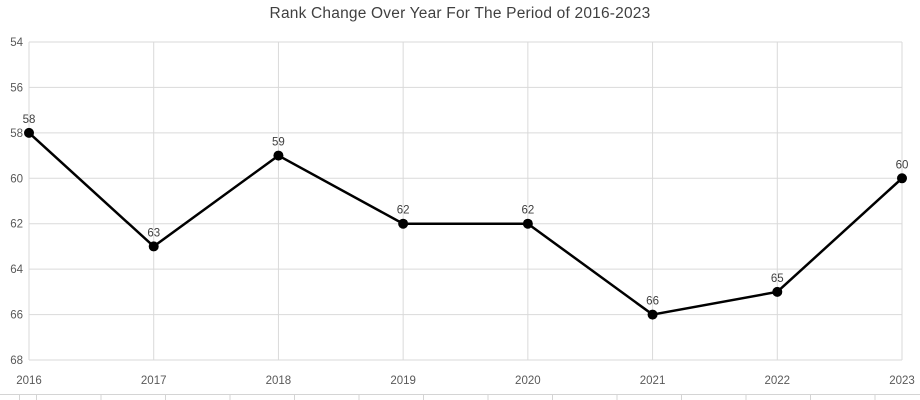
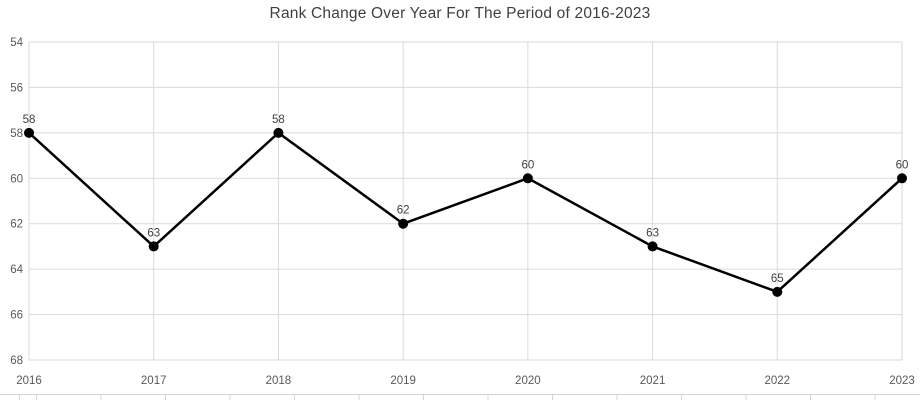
2018: 59 -> 58
2020: 62 -> 60
2021: 66 -> 63
